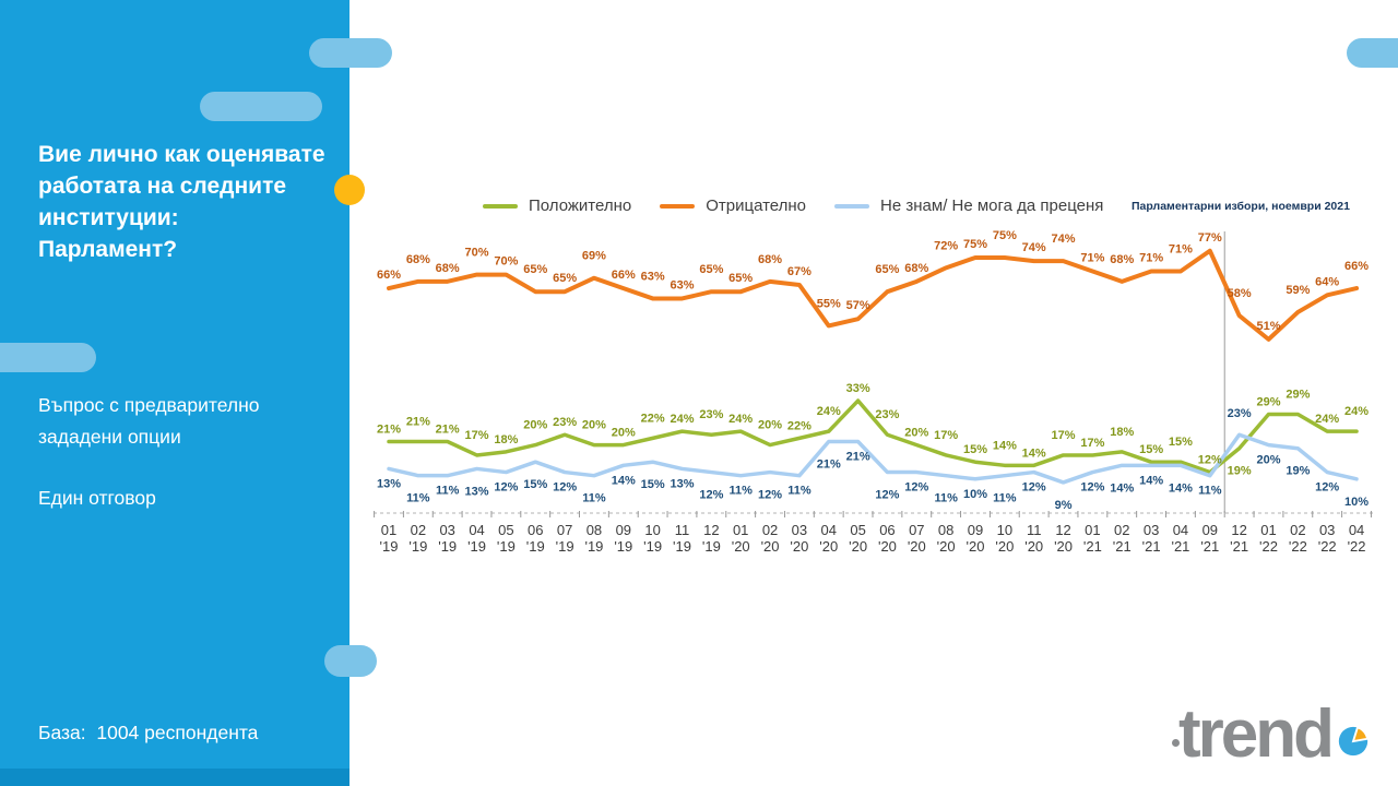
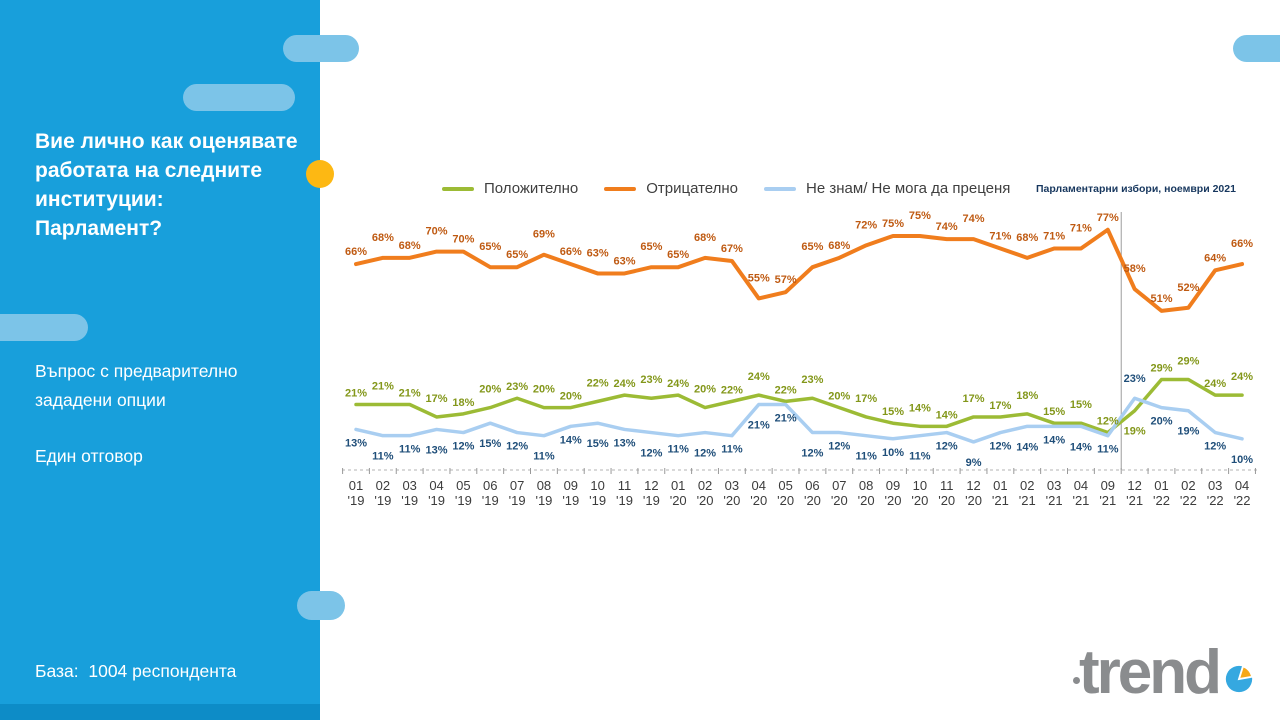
Положително/05 '20: 33% -> 22%
Отрицателно/02 '22: 59% -> 52%
